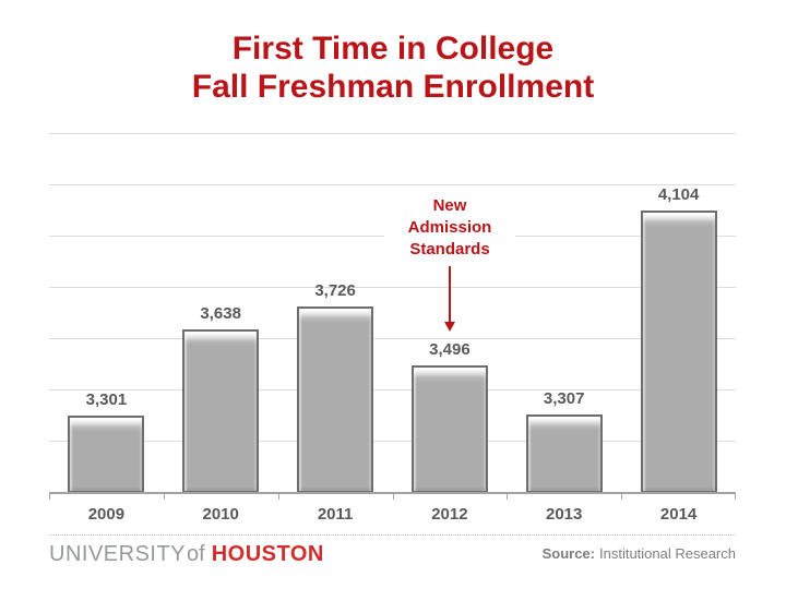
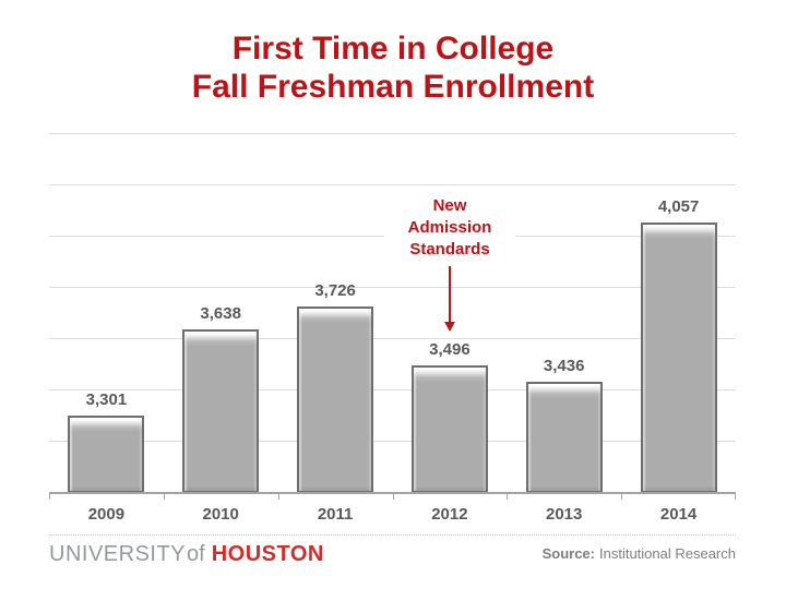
2013: 3,307 -> 3,436
2014: 4,104 -> 4,057
